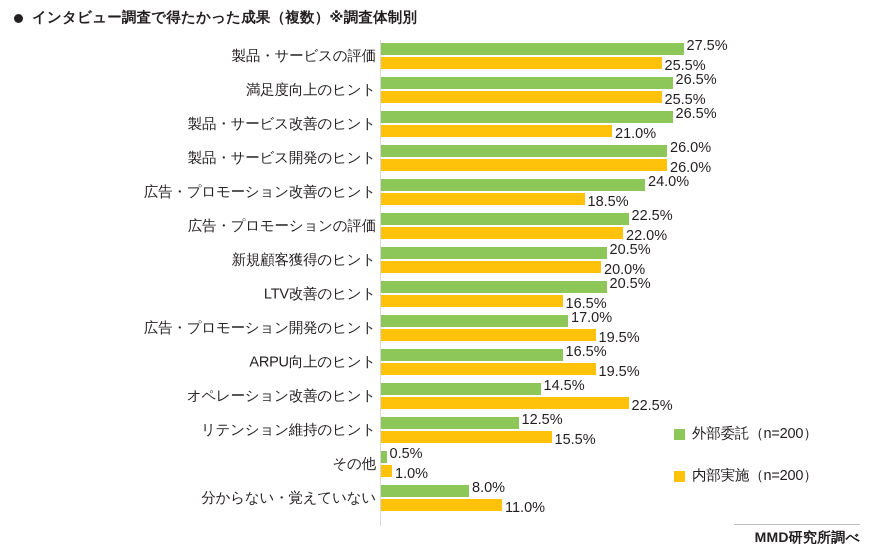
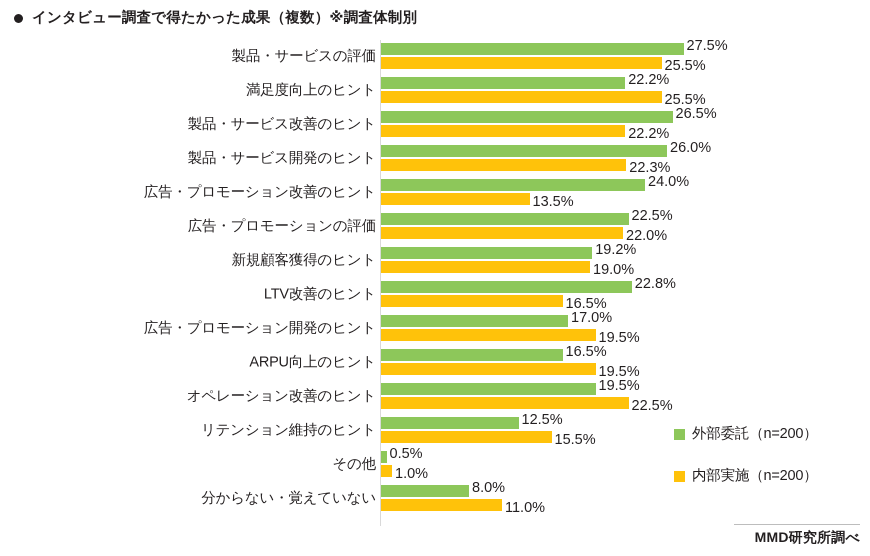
外部委託（n=200）/満足度向上のヒント: 26.5% -> 22.2%
内部実施（n=200）/製品・サービス改善のヒント: 21.0% -> 22.2%
内部実施（n=200）/製品・サービス開発のヒント: 26.0% -> 22.3%
内部実施（n=200）/広告・プロモーション改善のヒント: 18.5% -> 13.5%
外部委託（n=200）/新規顧客獲得のヒント: 20.5% -> 19.2%
内部実施（n=200）/新規顧客獲得のヒント: 20.0% -> 19.0%
外部委託（n=200）/LTV改善のヒント: 20.5% -> 22.8%
外部委託（n=200）/オペレーション改善のヒント: 14.5% -> 19.5%
